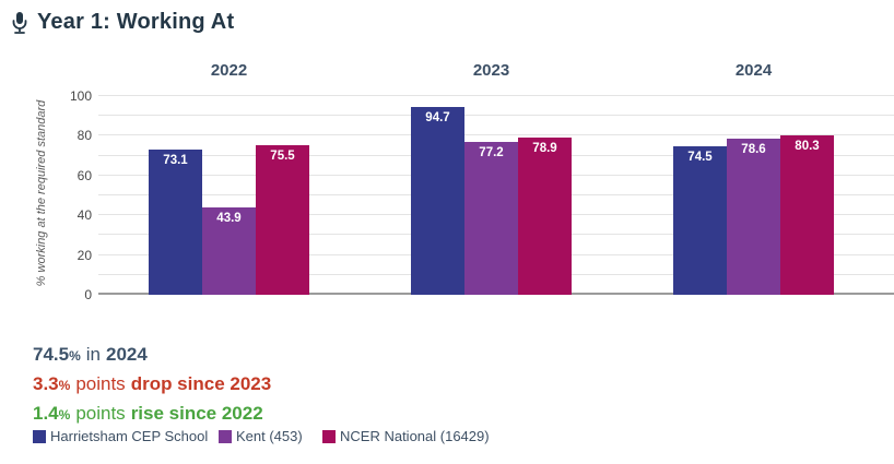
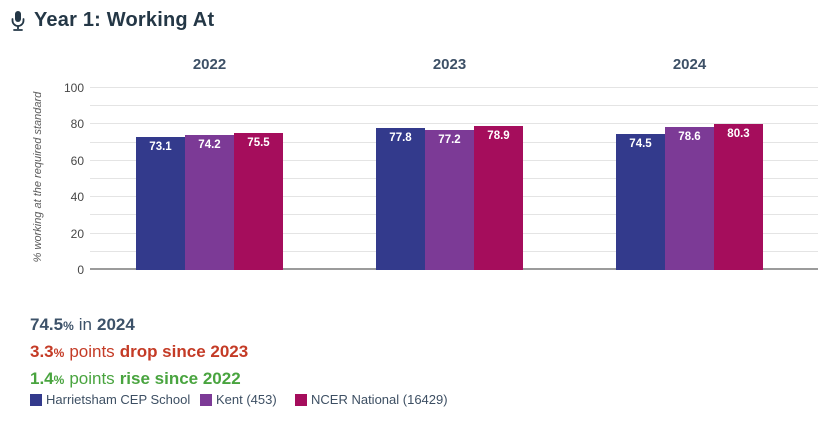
Kent (453)/2022: 43.9 -> 74.2
Harrietsham CEP School/2023: 94.7 -> 77.8
